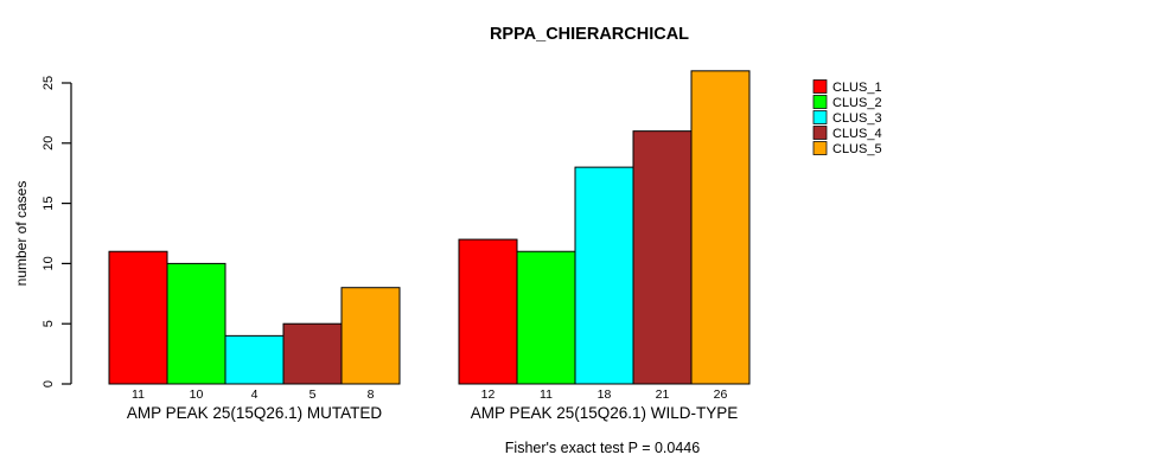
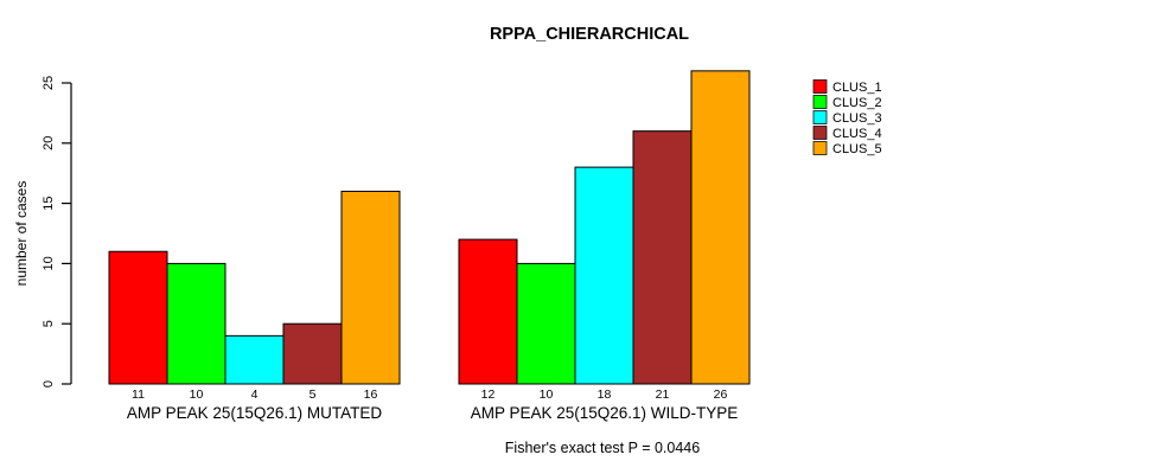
CLUS_5/AMP PEAK 25(15Q26.1) MUTATED: 8 -> 16
CLUS_2/AMP PEAK 25(15Q26.1) WILD-TYPE: 11 -> 10
